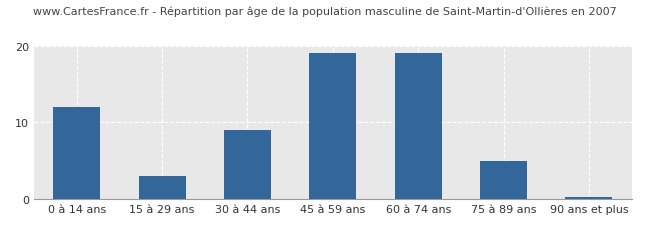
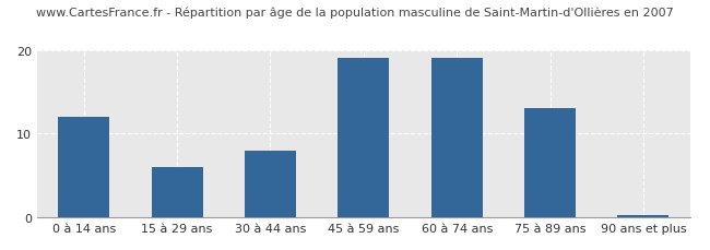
15 à 29 ans: 3.0 -> 6.0
30 à 44 ans: 9.0 -> 8.0
75 à 89 ans: 5.0 -> 13.0
